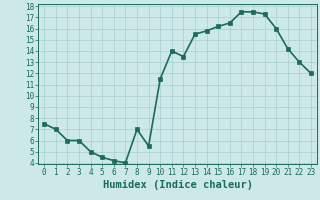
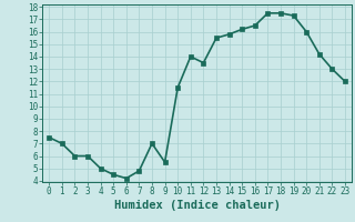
7: 4.0 -> 4.8
